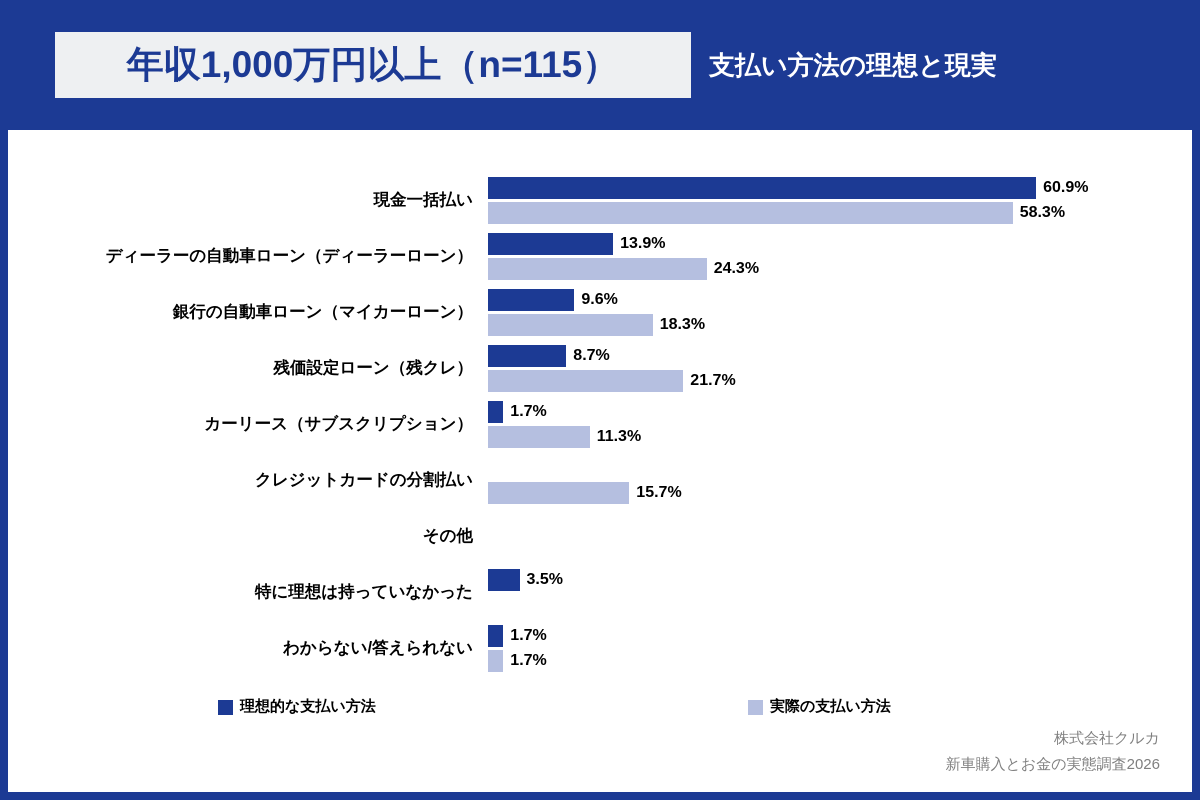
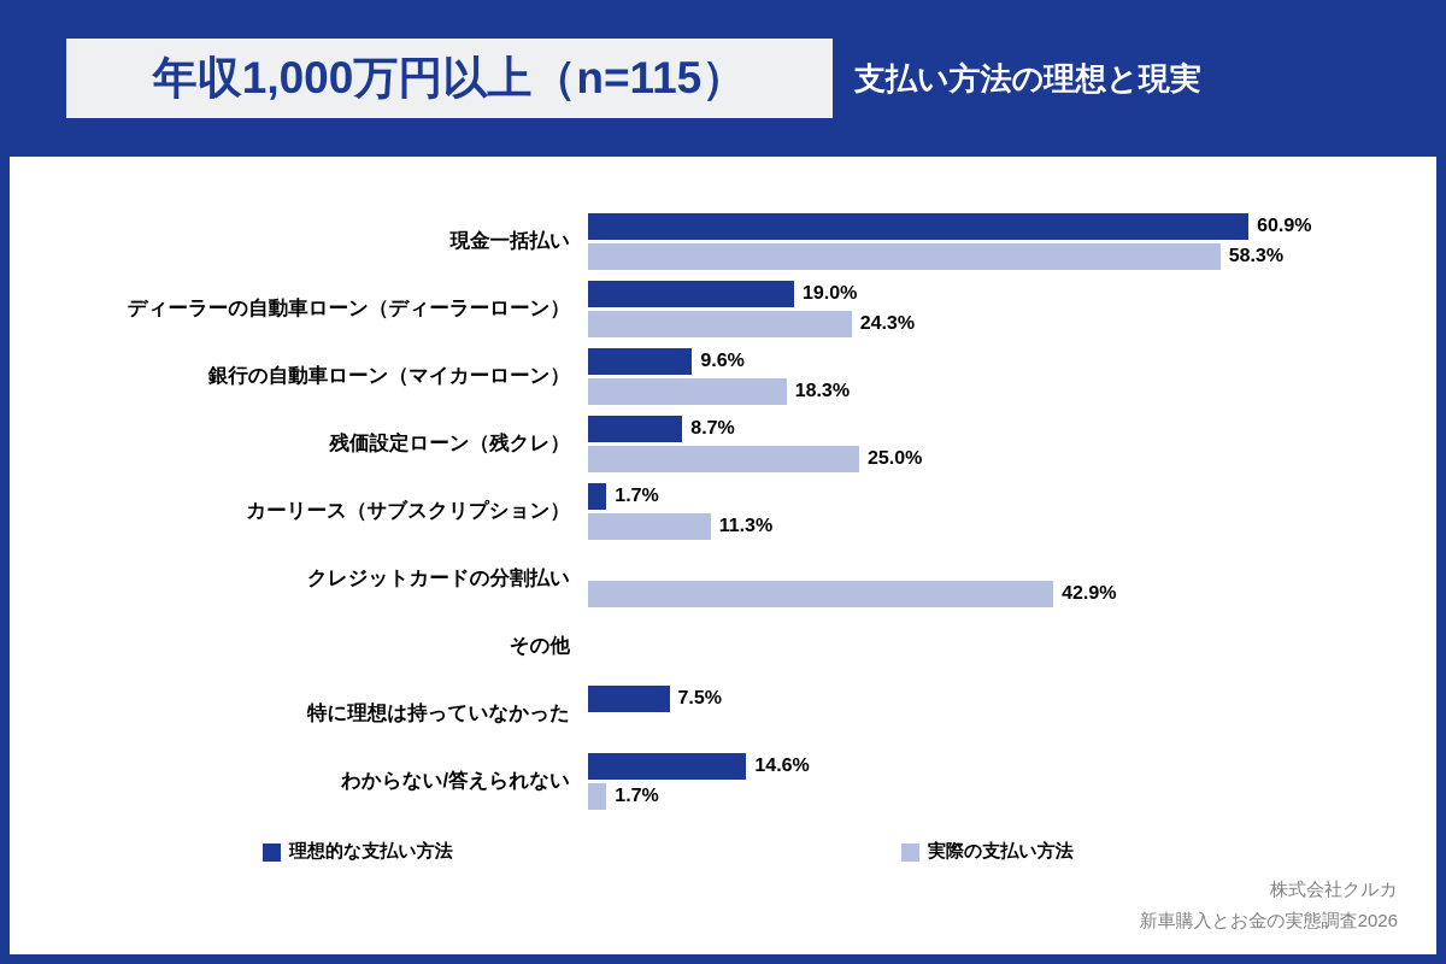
理想的な支払い方法/ディーラーの自動車ローン（ディーラーローン）: 13.9% -> 19.0%
実際の支払い方法/残価設定ローン（残クレ）: 21.7% -> 25.0%
実際の支払い方法/クレジットカードの分割払い: 15.7% -> 42.9%
理想的な支払い方法/特に理想は持っていなかった: 3.5% -> 7.5%
理想的な支払い方法/わからない/答えられない: 1.7% -> 14.6%
